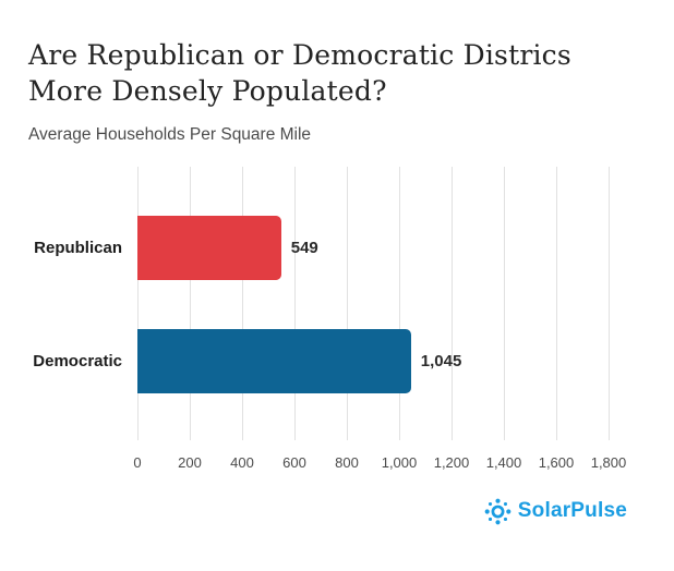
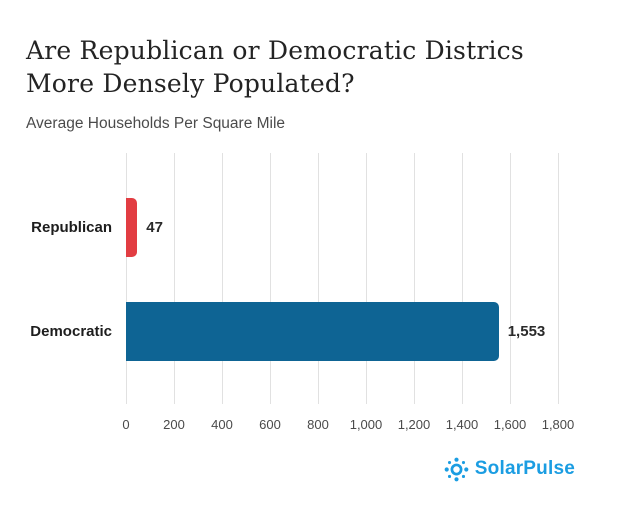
Republican: 549 -> 47
Democratic: 1,045 -> 1,553
